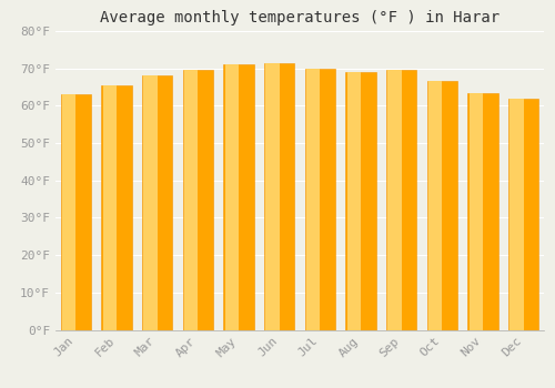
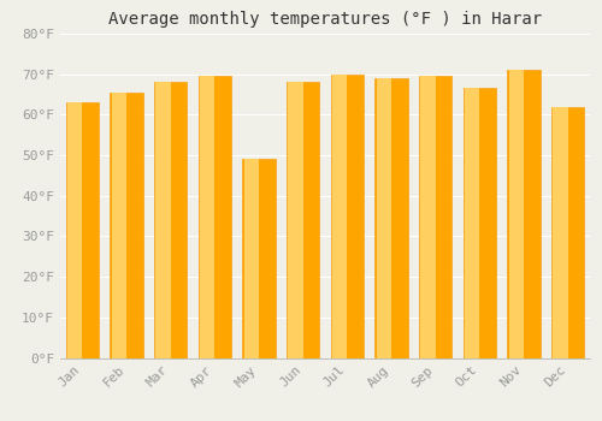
May: 71.0°F -> 49.0°F
Jun: 71.5°F -> 68.0°F
Nov: 63.5°F -> 71.0°F
